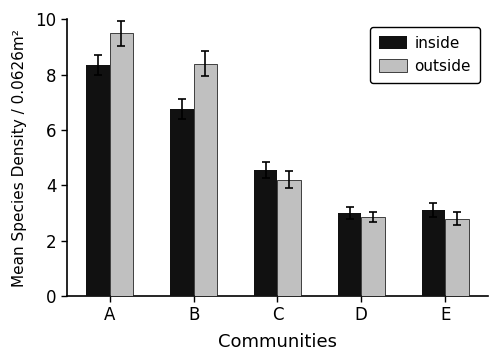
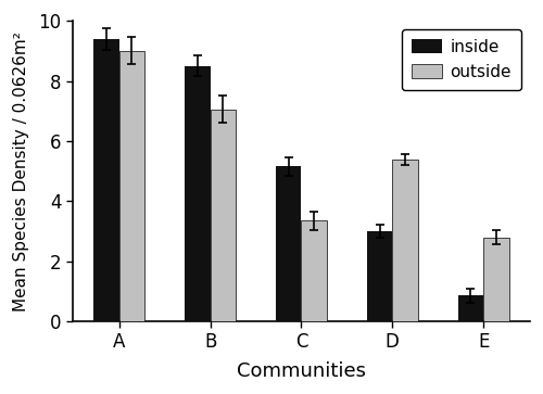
inside/A: 8.35 -> 9.40
outside/A: 9.50 -> 9.00
inside/B: 6.75 -> 8.50
outside/B: 8.40 -> 7.05
inside/C: 4.55 -> 5.15
outside/C: 4.20 -> 3.35
outside/D: 2.85 -> 5.40
inside/E: 3.10 -> 0.85
